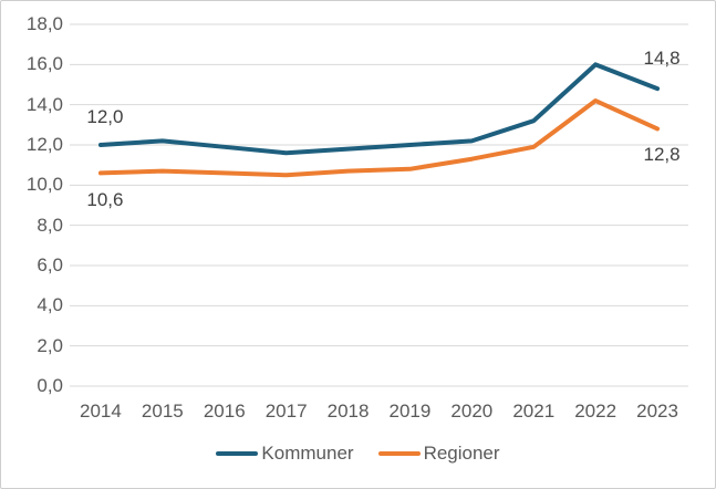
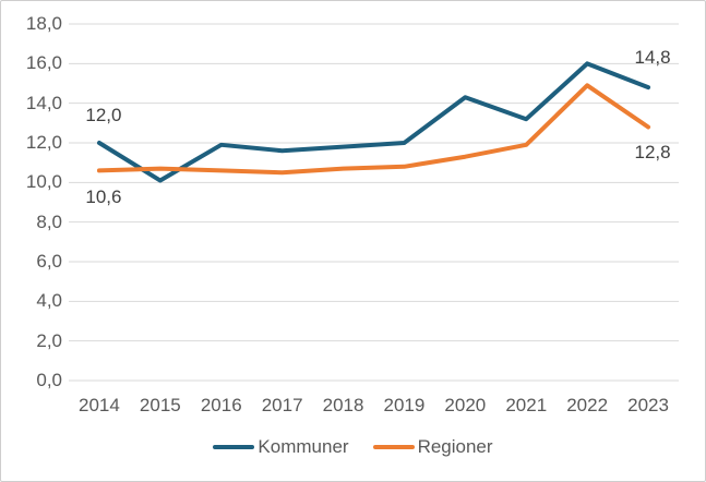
Kommuner/2015: 12,2 -> 10,1
Kommuner/2020: 12,2 -> 14,3
Regioner/2022: 14,2 -> 14,9
